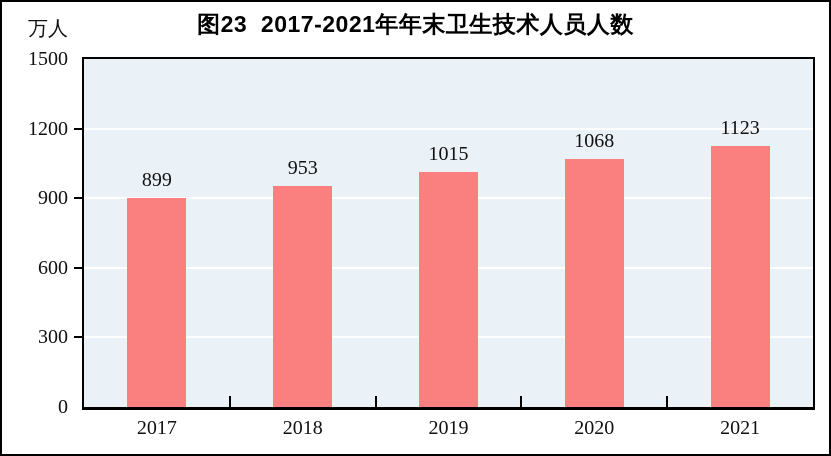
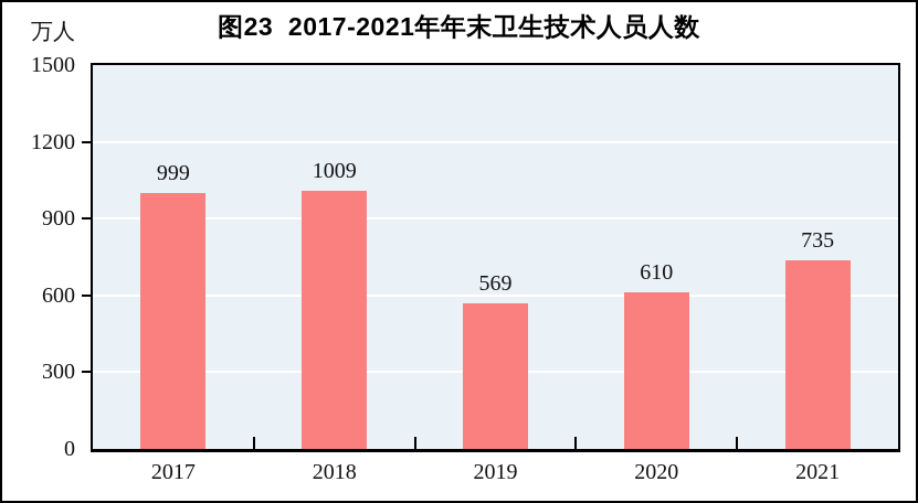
2017: 899 -> 999
2018: 953 -> 1009
2019: 1015 -> 569
2020: 1068 -> 610
2021: 1123 -> 735
